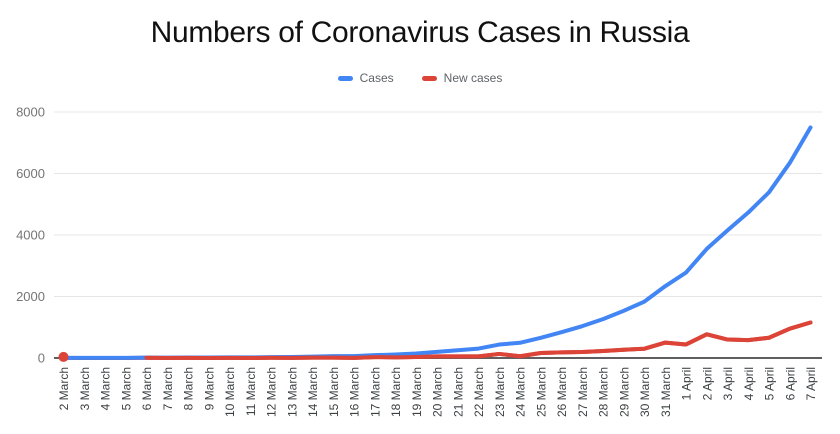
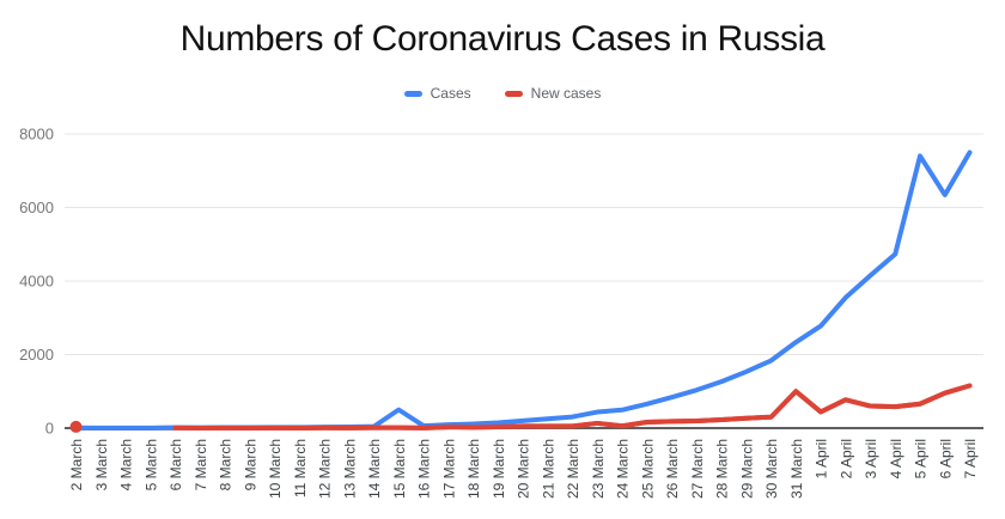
Cases/15 March: 100 -> 500
New cases/31 March: 500 -> 1000
Cases/5 April: 5400 -> 7400
